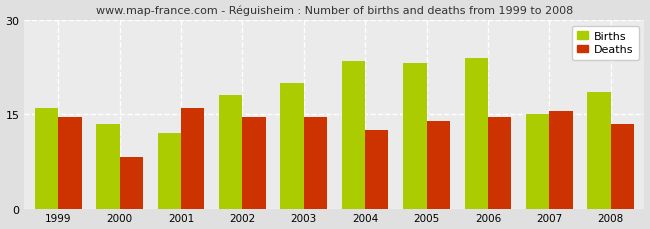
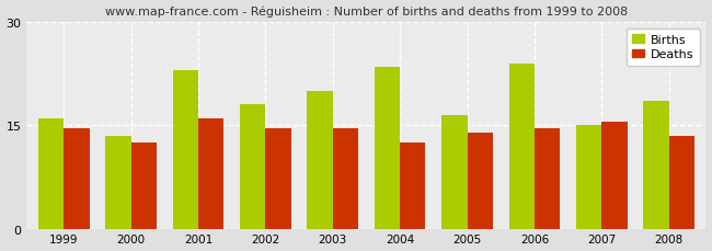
Deaths/2000: 8.2 -> 12.5
Births/2001: 12.0 -> 23.0
Births/2005: 23.2 -> 16.5
